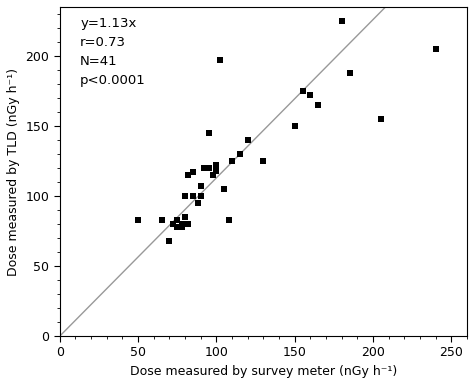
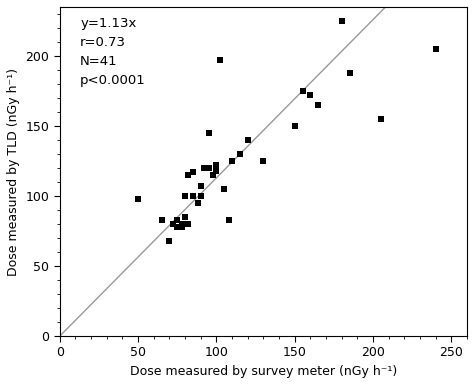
50: 83 -> 98
